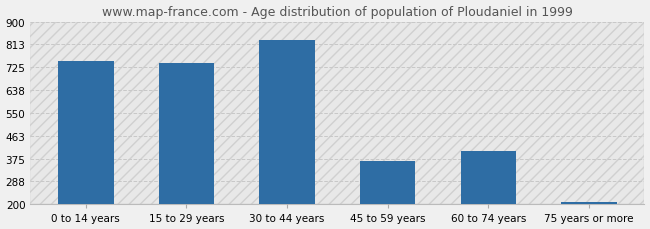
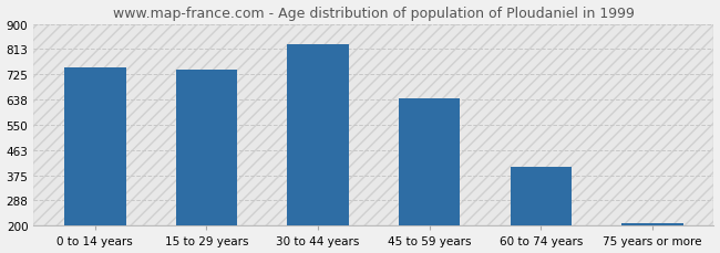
45 to 59 years: 365 -> 643
